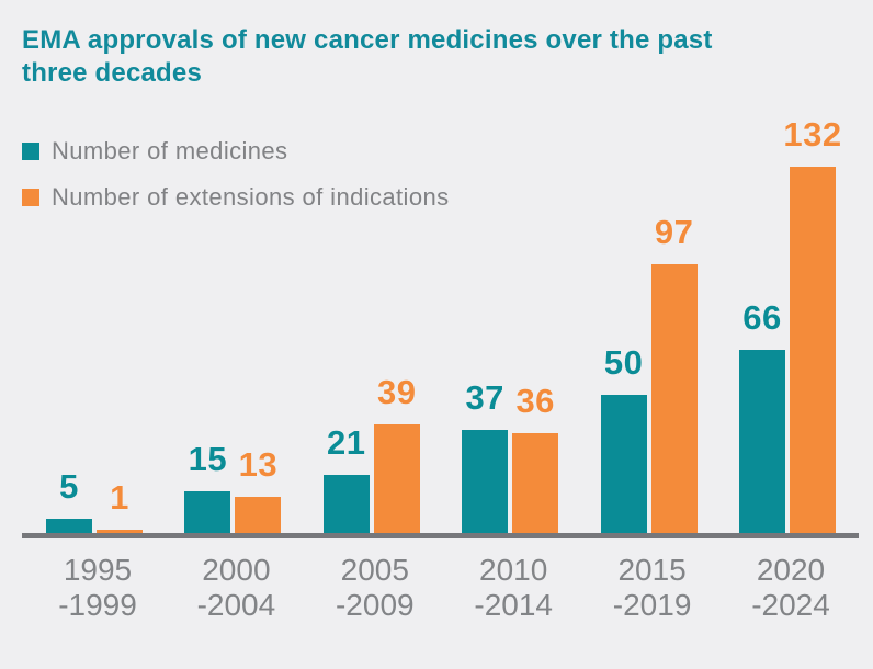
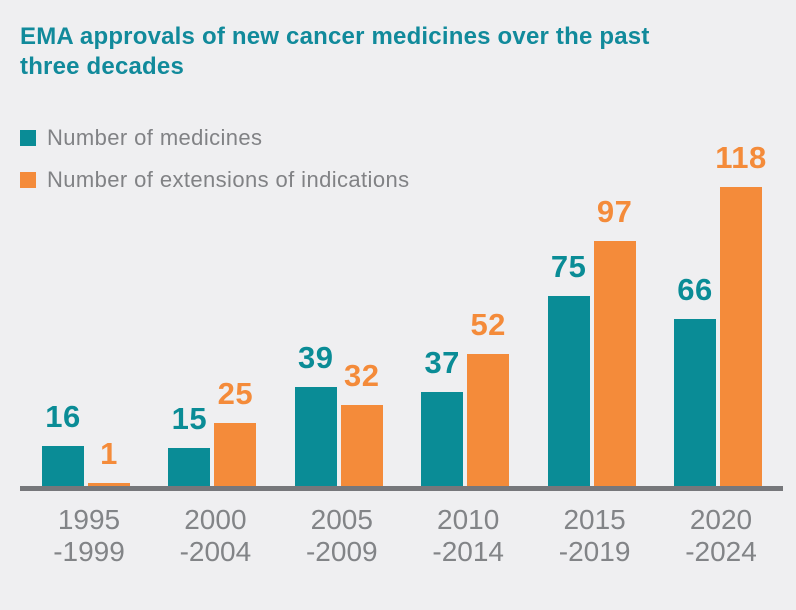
Number of medicines/1995 -1999: 5 -> 16
Number of extensions of indications/2000 -2004: 13 -> 25
Number of medicines/2005 -2009: 21 -> 39
Number of extensions of indications/2005 -2009: 39 -> 32
Number of extensions of indications/2010 -2014: 36 -> 52
Number of medicines/2015 -2019: 50 -> 75
Number of extensions of indications/2020 -2024: 132 -> 118
